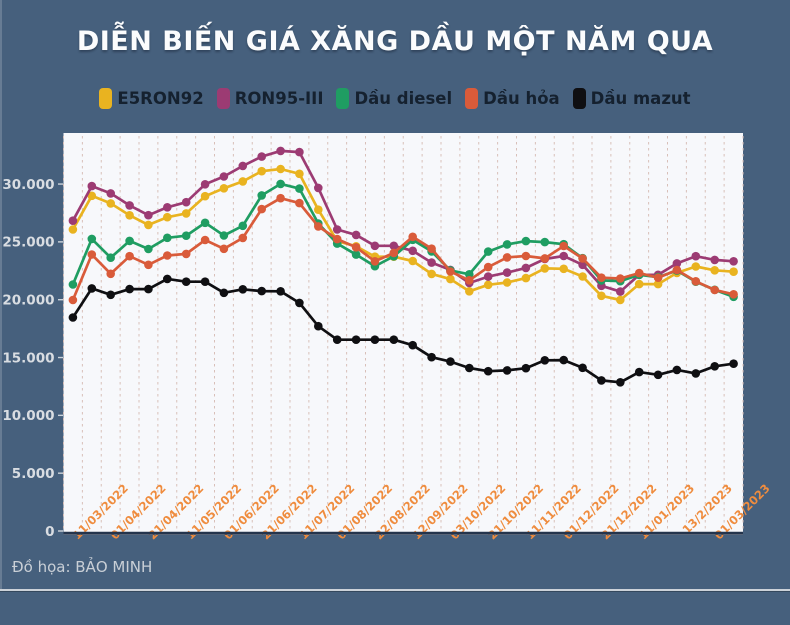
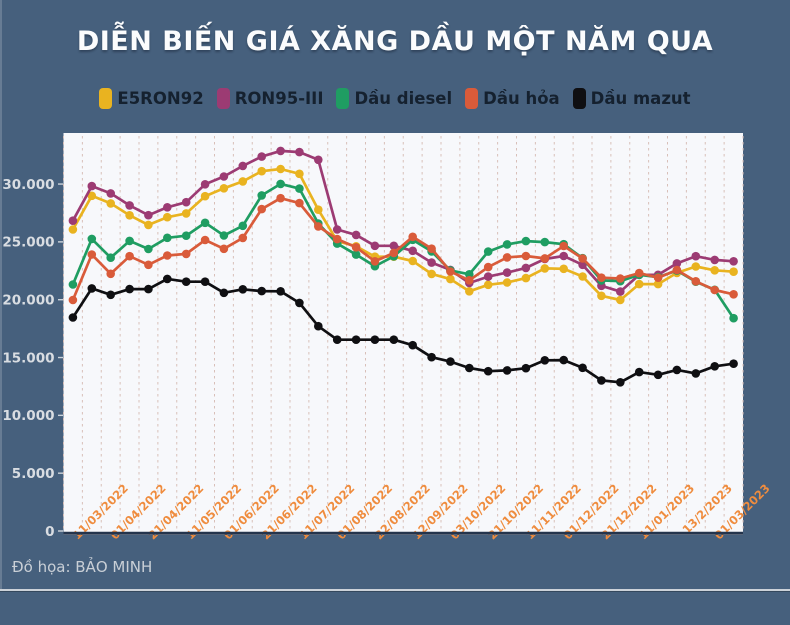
RON95-III/11/07/2022: 29700 -> 32100
Dầu diesel/01/03/2023: 20200 -> 18400
